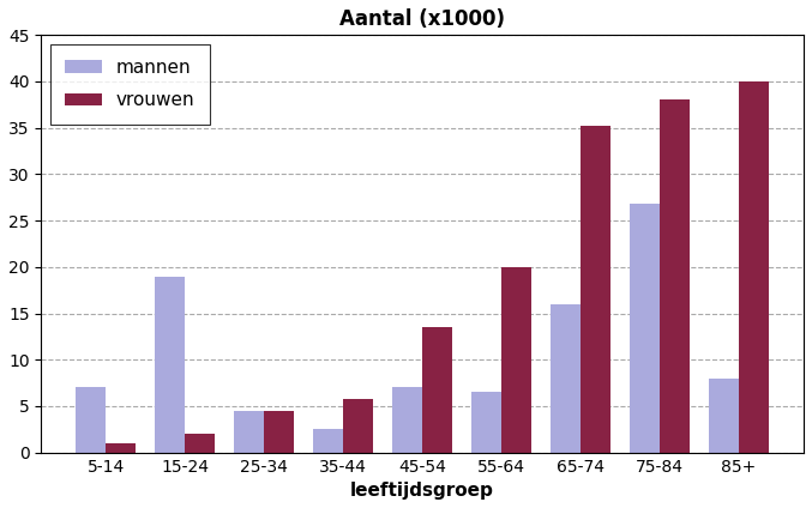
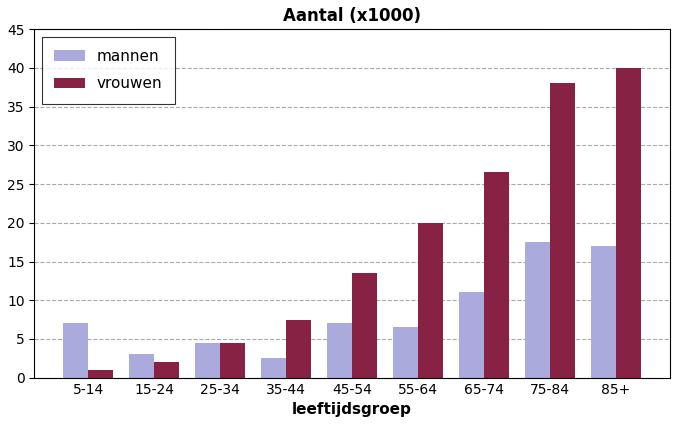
mannen/15-24: 19.0 -> 3.0
vrouwen/35-44: 5.8 -> 7.5
mannen/65-74: 16.0 -> 11.0
vrouwen/65-74: 35.2 -> 26.5
mannen/75-84: 26.8 -> 17.5
mannen/85+: 8.0 -> 17.0
